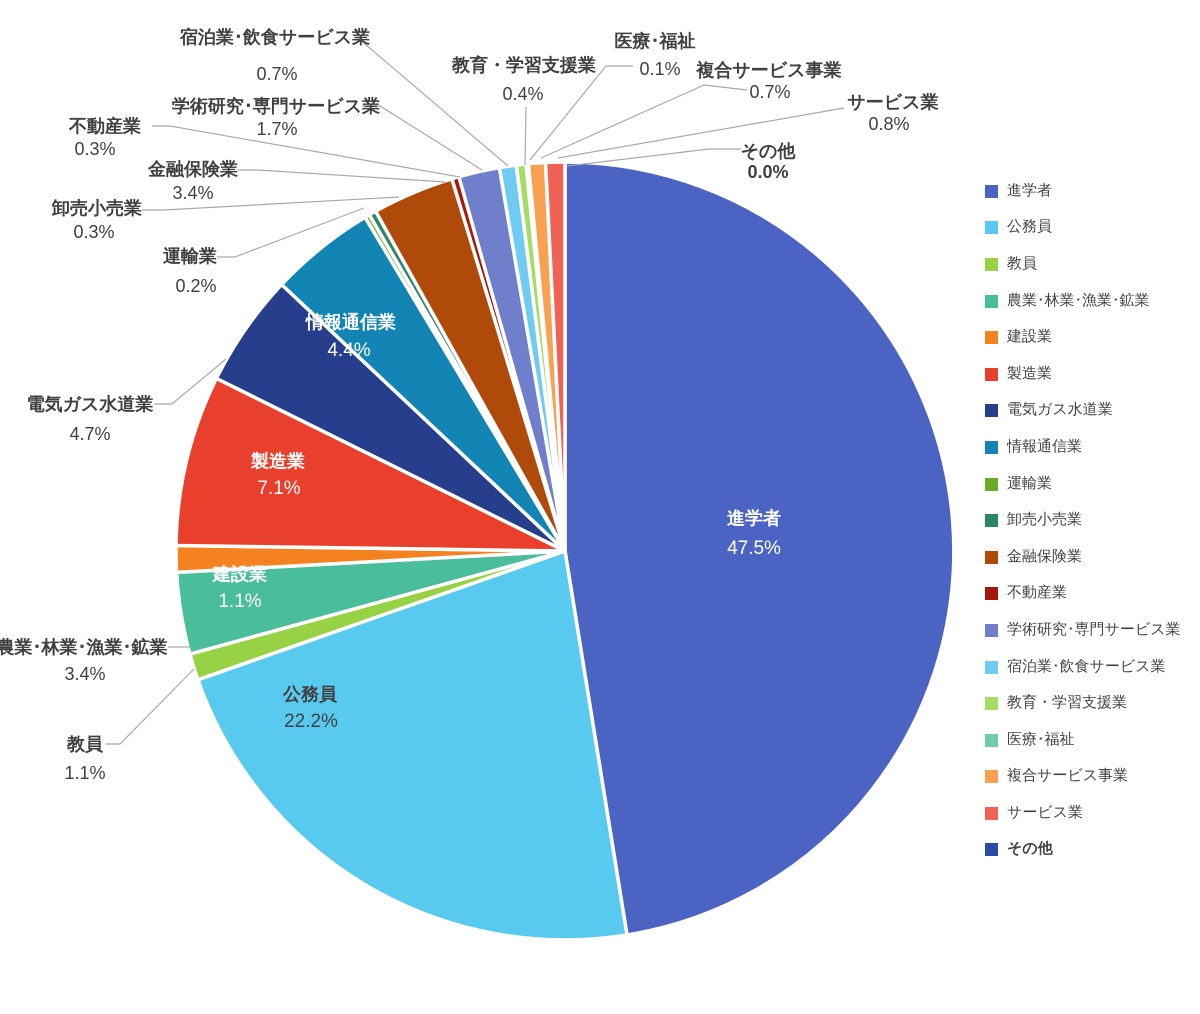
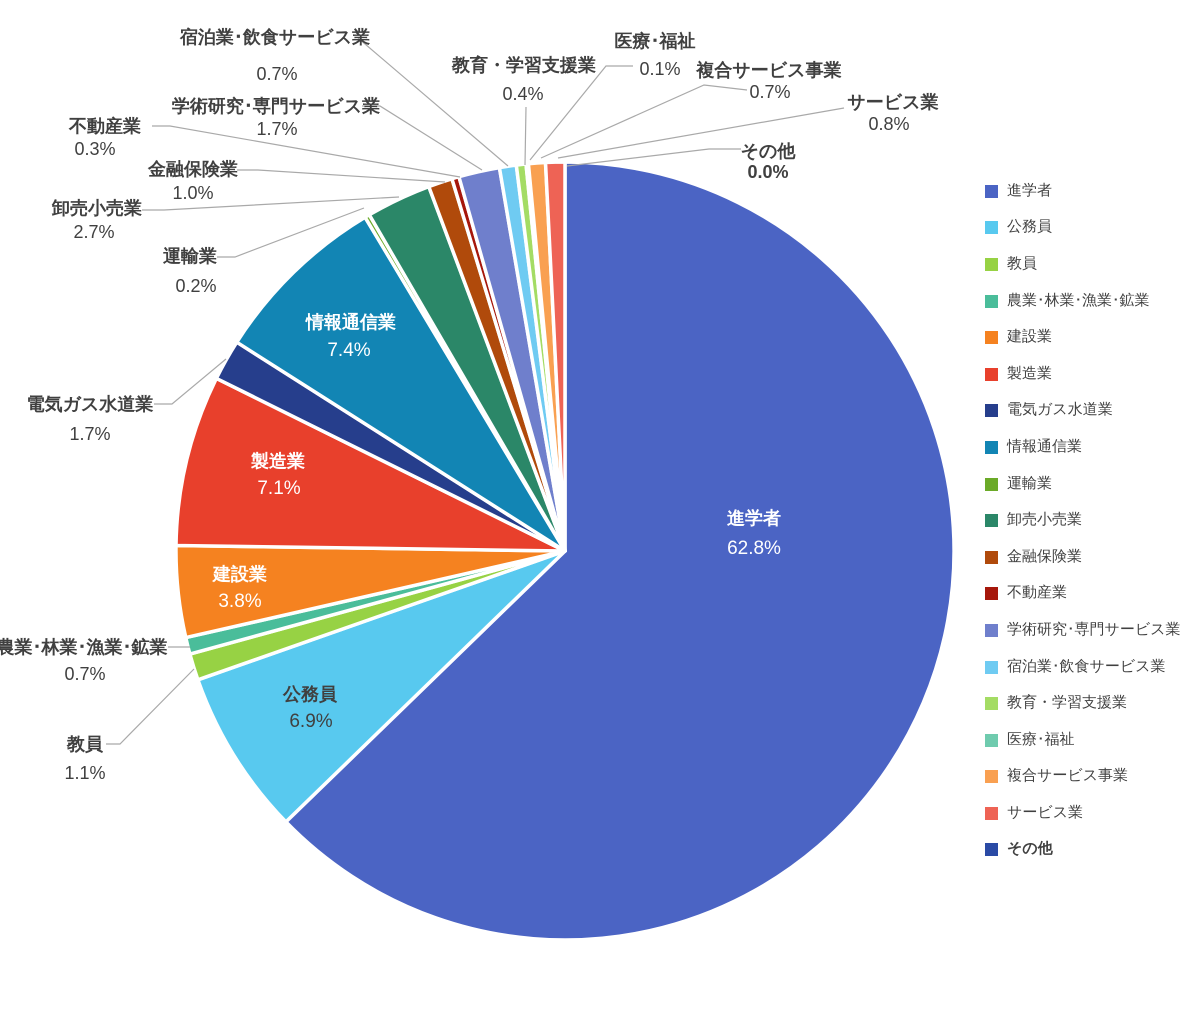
進学者: 47.5% -> 62.8%
公務員: 22.2% -> 6.9%
農業･林業･漁業･鉱業: 3.4% -> 0.7%
建設業: 1.1% -> 3.8%
電気ガス水道業: 4.7% -> 1.7%
情報通信業: 4.4% -> 7.4%
卸売小売業: 0.3% -> 2.7%
金融保険業: 3.4% -> 1.0%
